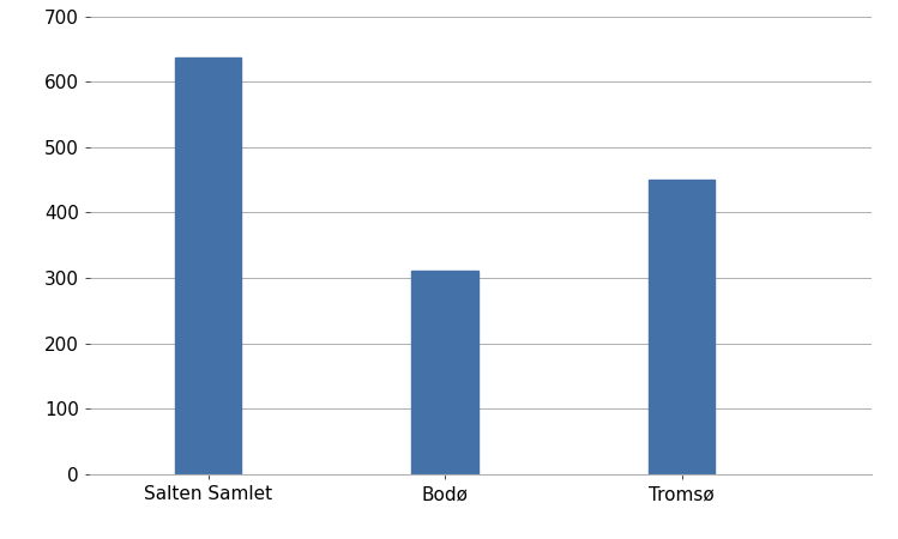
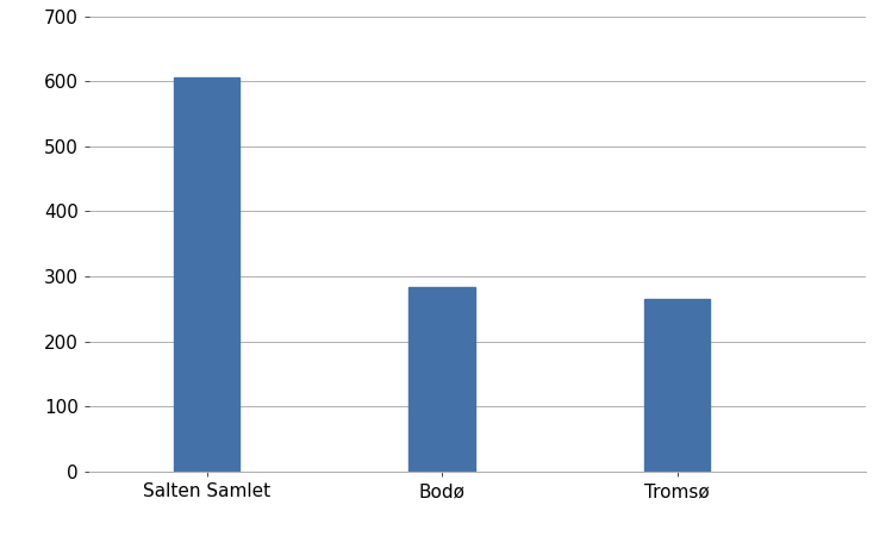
Salten Samlet: 637 -> 606
Bodø: 311 -> 284
Tromsø: 450 -> 266
